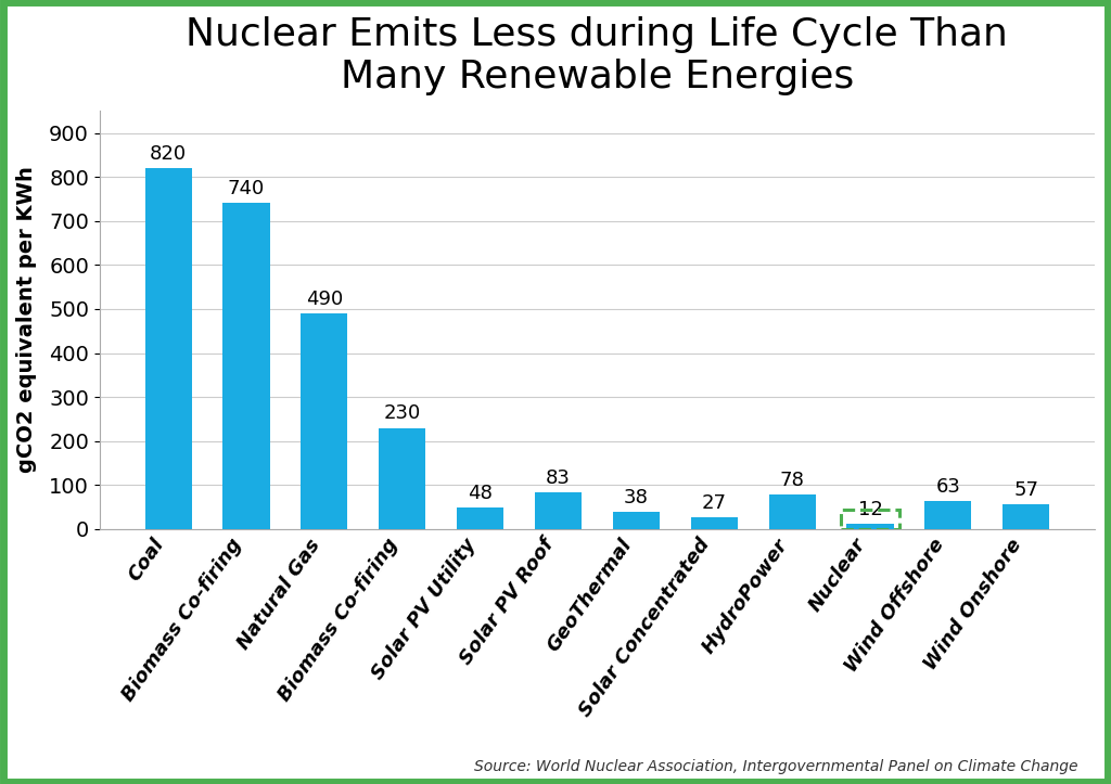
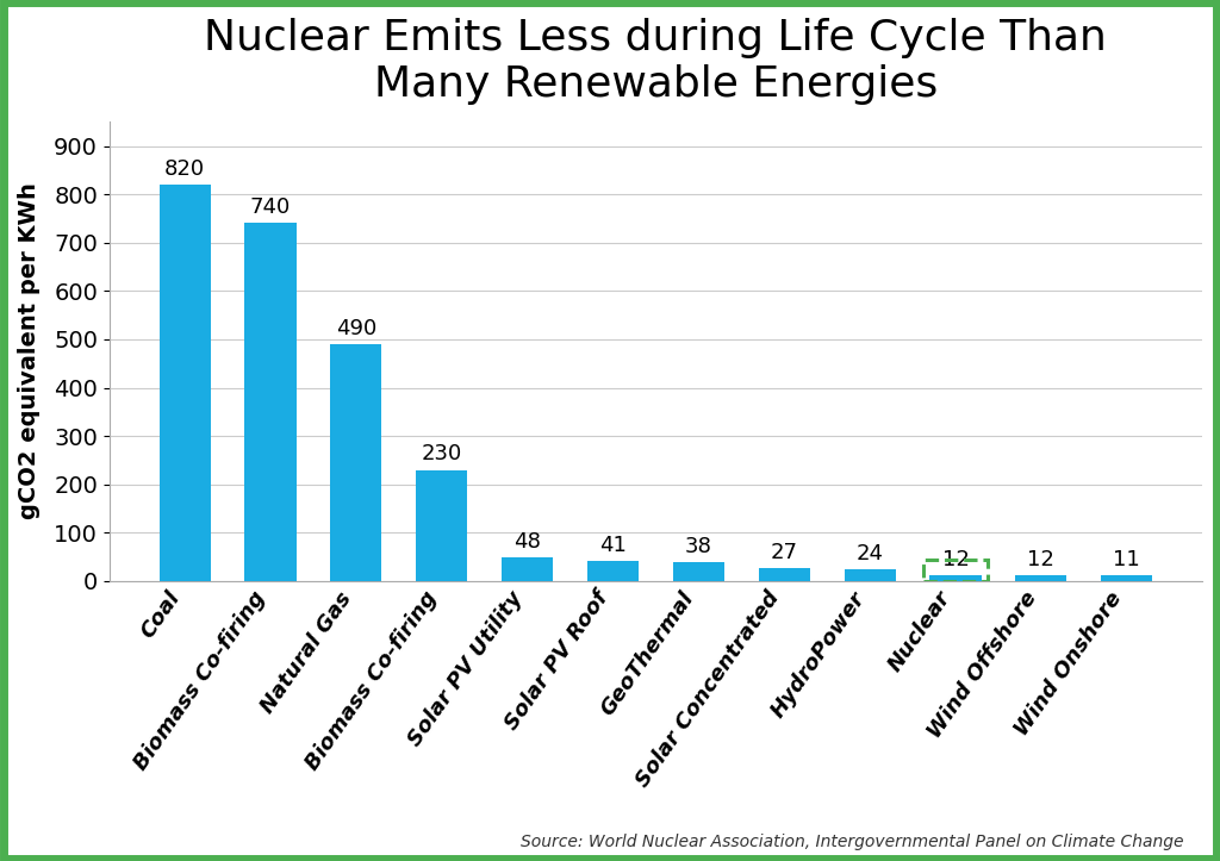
Solar PV Roof: 83 -> 41
HydroPower: 78 -> 24
Wind Offshore: 63 -> 12
Wind Onshore: 57 -> 11
